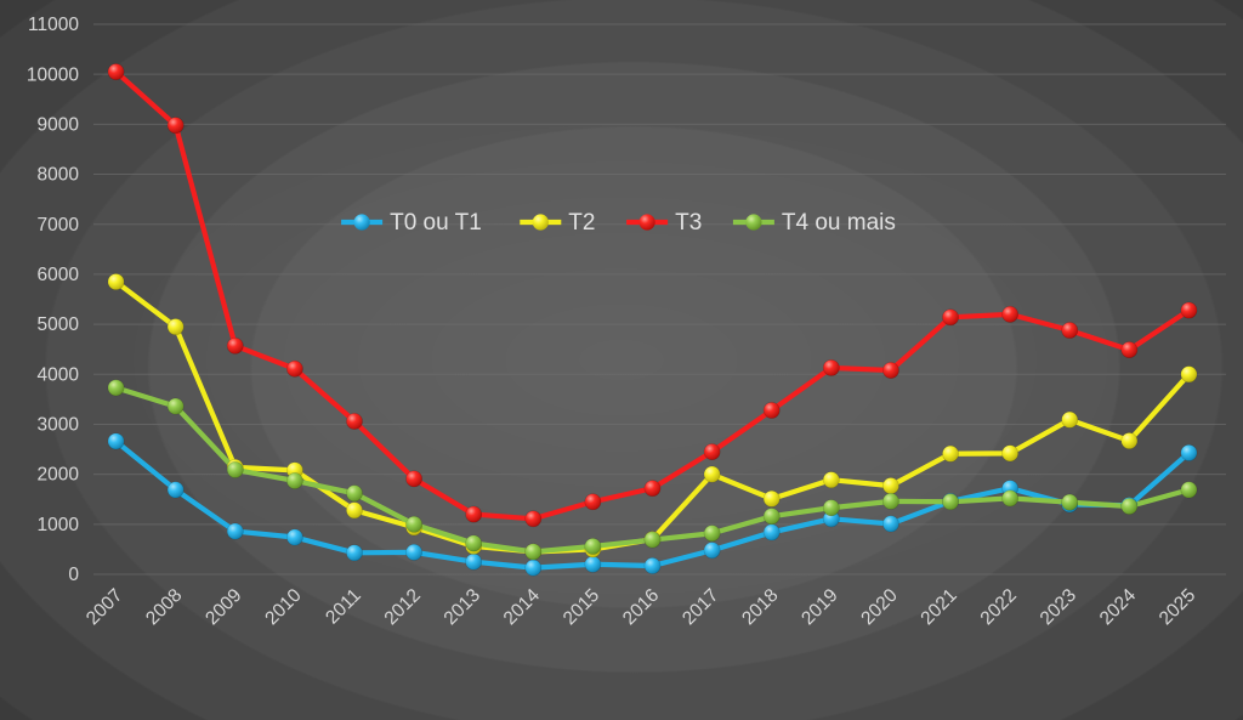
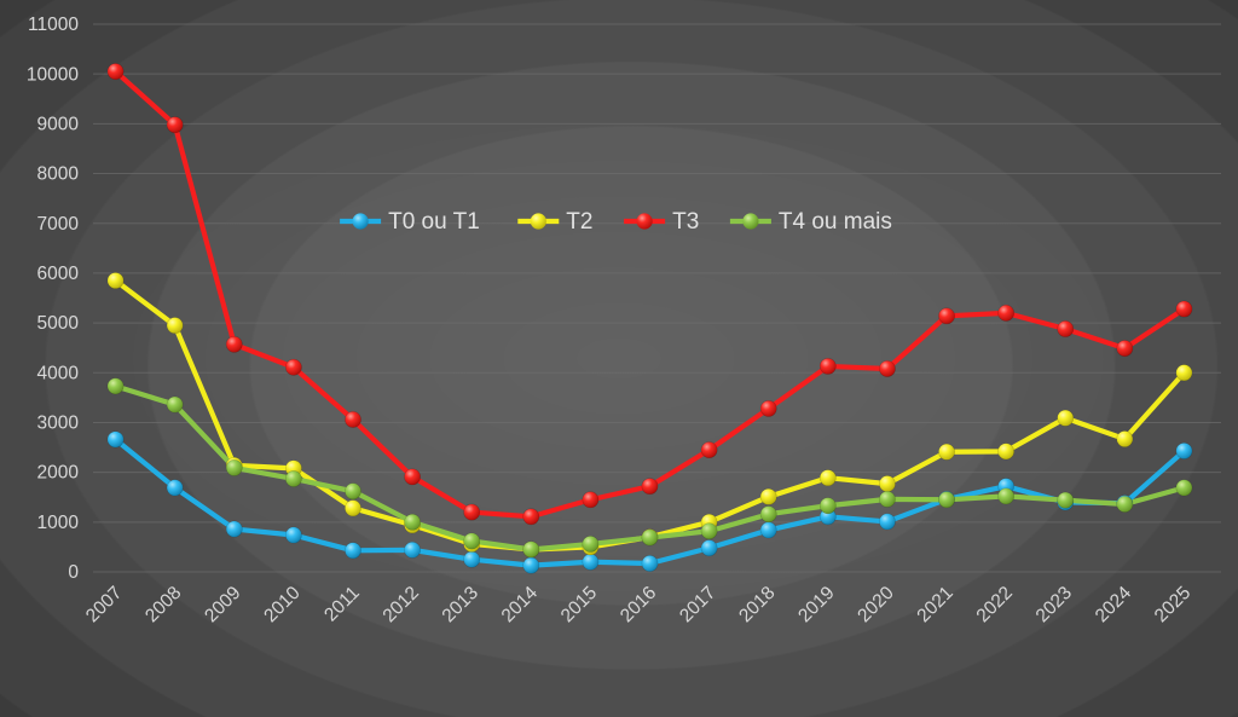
T2/2017: 2000 -> 1000
